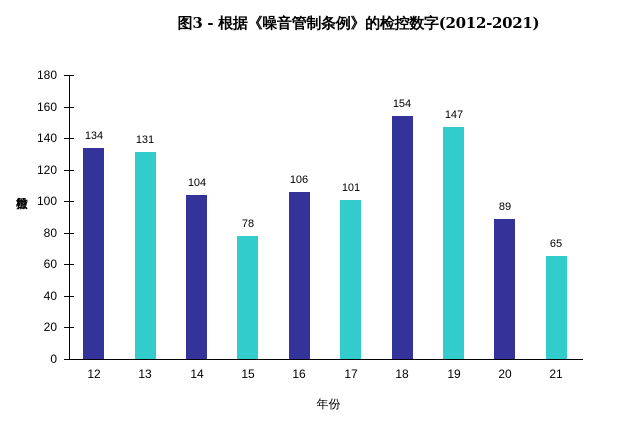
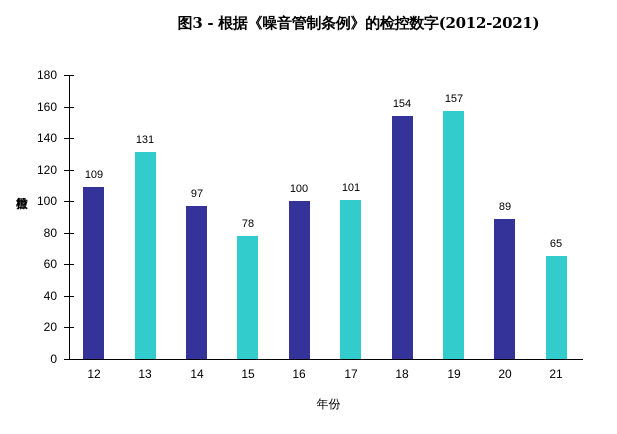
12: 134 -> 109
14: 104 -> 97
16: 106 -> 100
19: 147 -> 157
